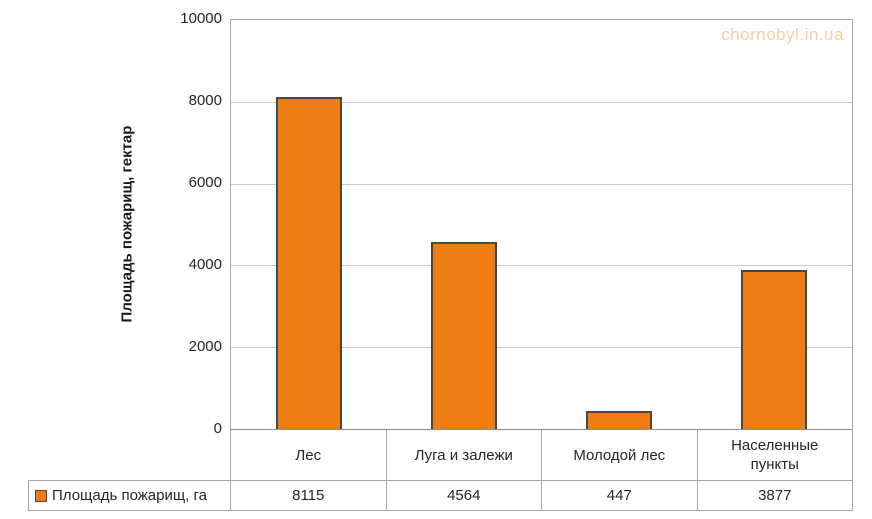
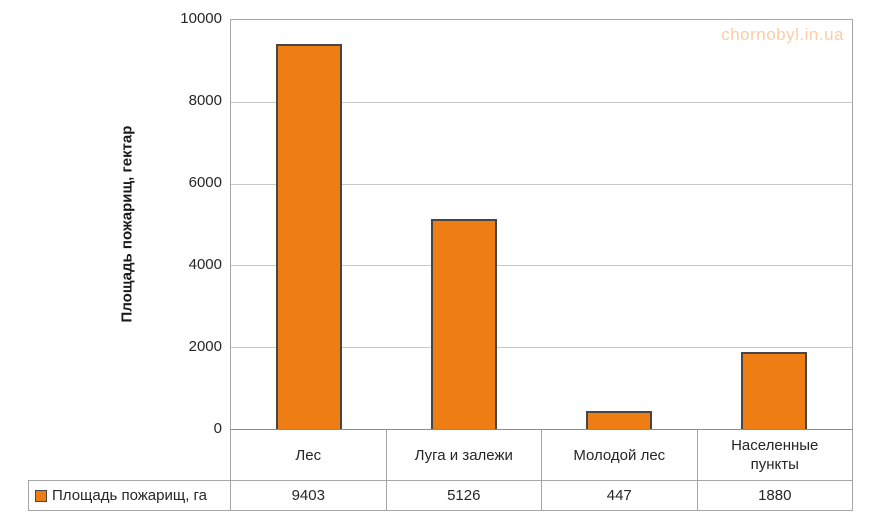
Лес: 8115 -> 9403
Луга и залежи: 4564 -> 5126
Населенные пункты: 3877 -> 1880
